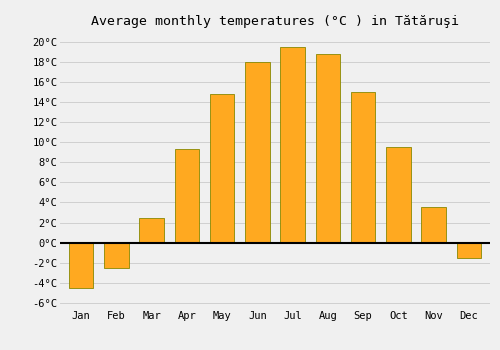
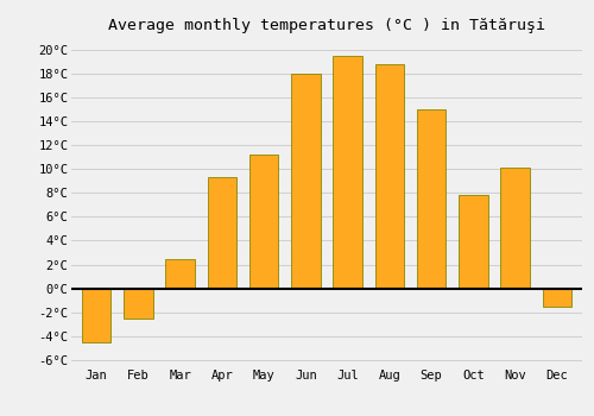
May: 14.8°C -> 11.2°C
Oct: 9.5°C -> 7.8°C
Nov: 3.5°C -> 10.1°C
